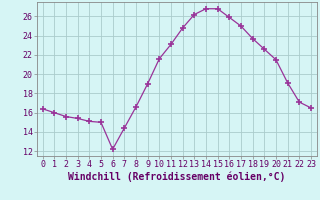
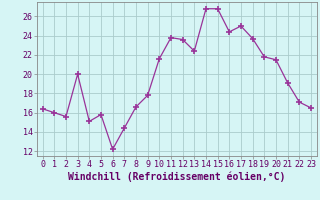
3: 15.4 -> 20.0
5: 15.0 -> 15.8
9: 19.0 -> 17.8
11: 23.1 -> 23.8
12: 24.8 -> 23.6
13: 26.2 -> 22.4
16: 25.9 -> 24.4
19: 22.6 -> 21.8
